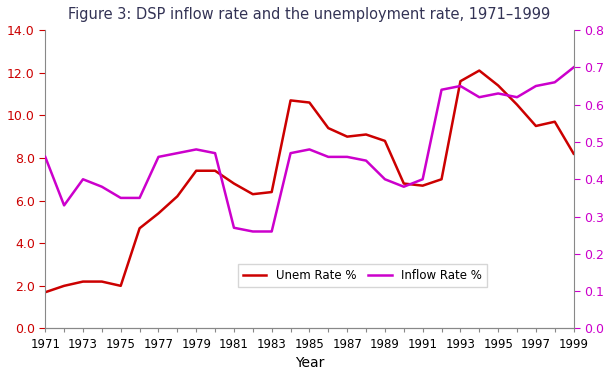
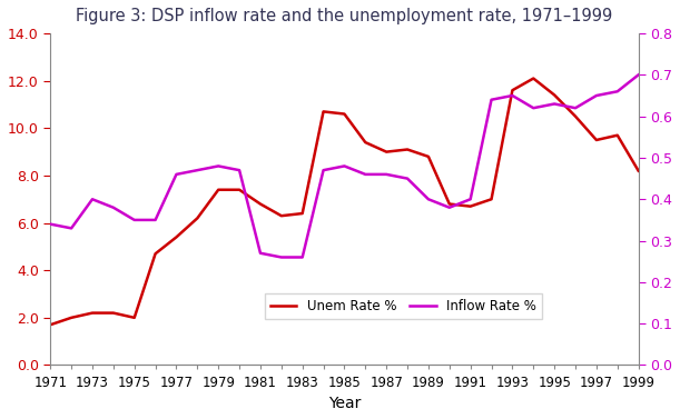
Inflow Rate %/1971: 0.46 -> 0.34
